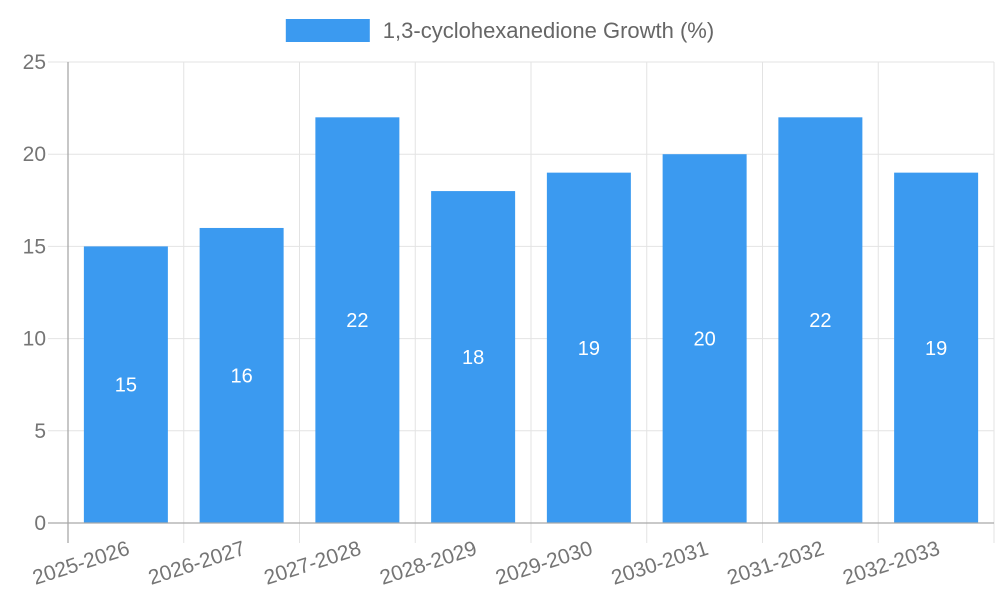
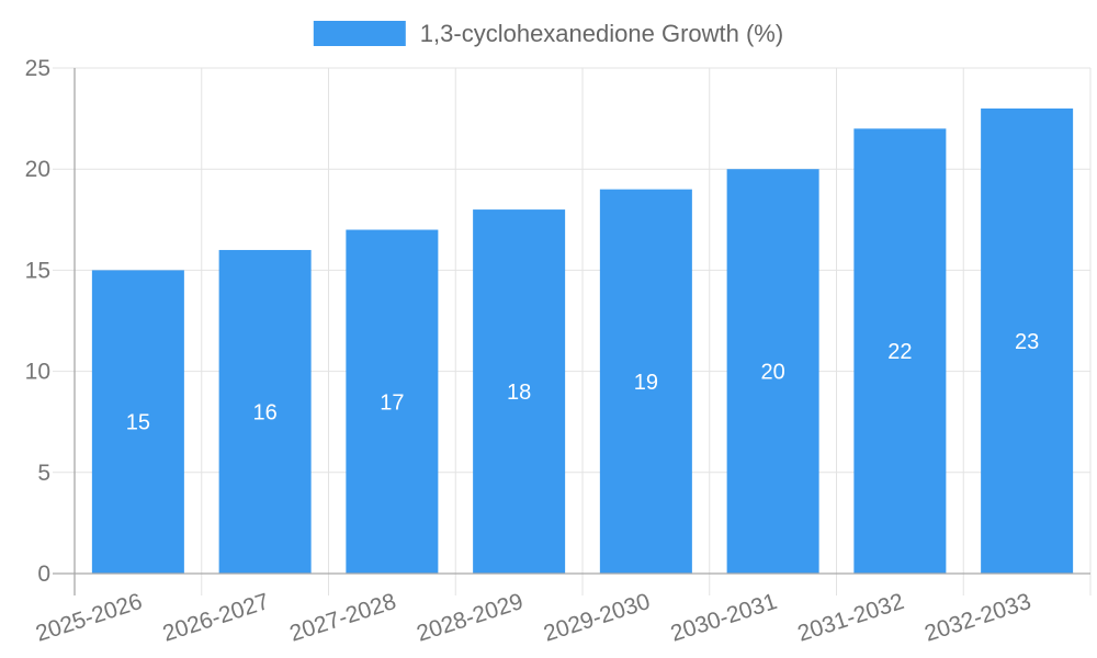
2027-2028: 22 -> 17
2032-2033: 19 -> 23
